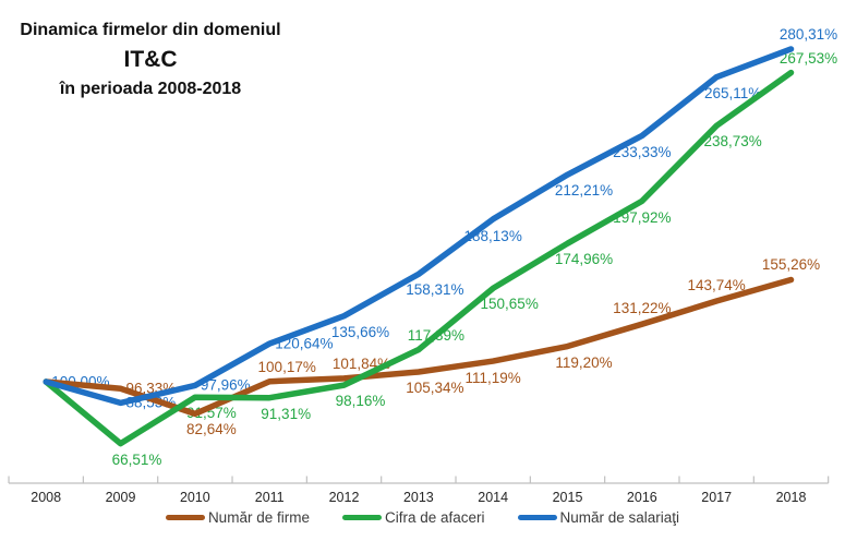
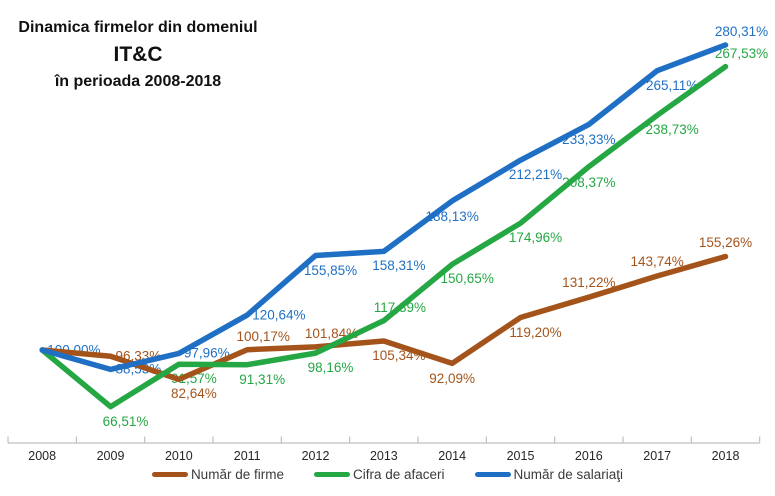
Număr de salariaţi/2012: 135,66% -> 155,85%
Număr de firme/2014: 111,19% -> 92,09%
Cifra de afaceri/2016: 197,92% -> 208,37%
